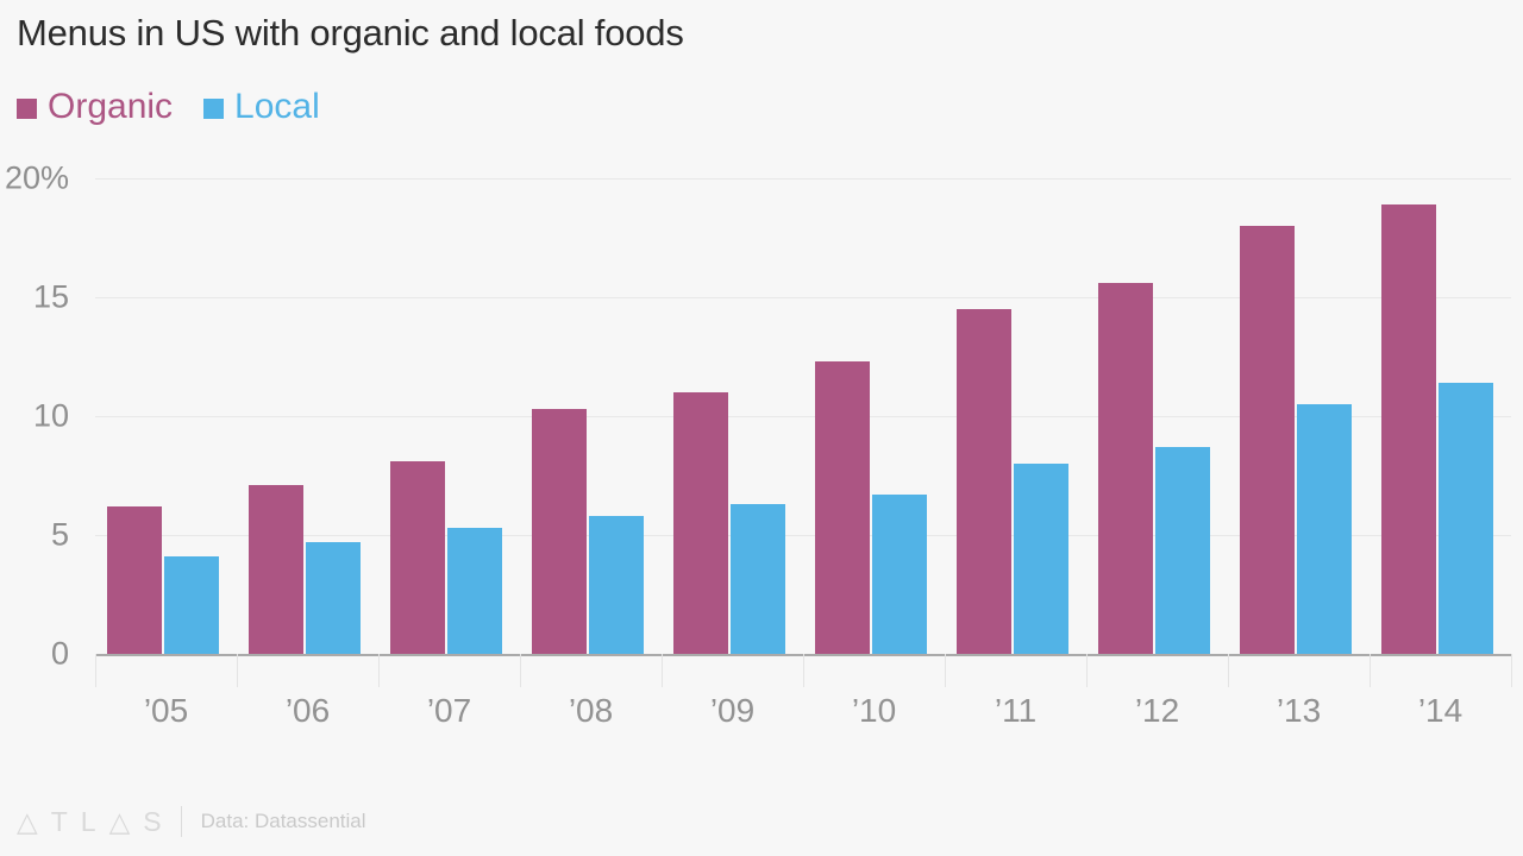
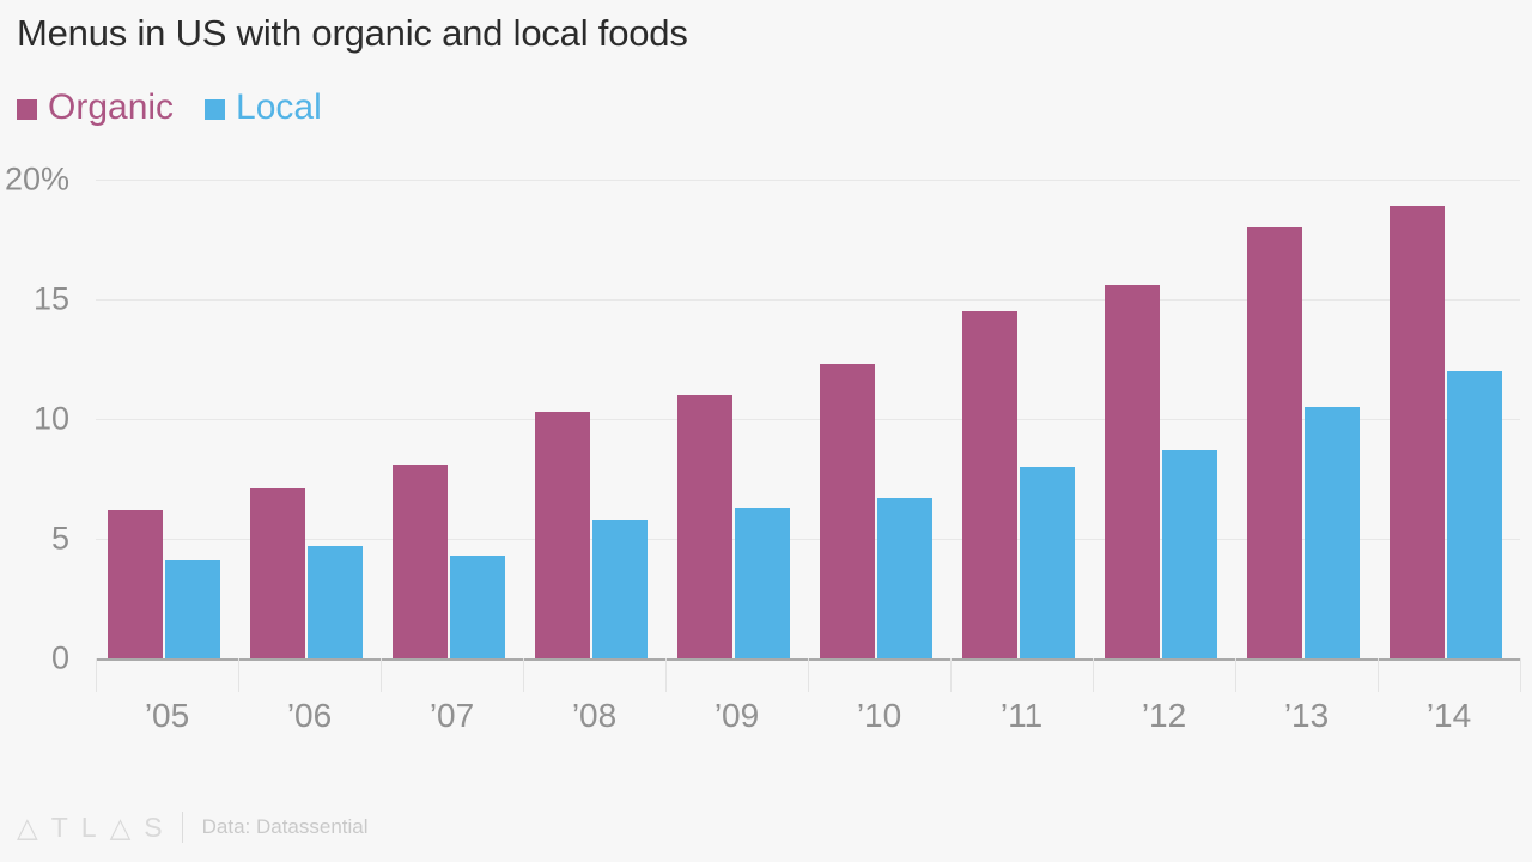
Local/’07: 5.3% -> 4.3%
Local/’14: 11.4% -> 12.0%
